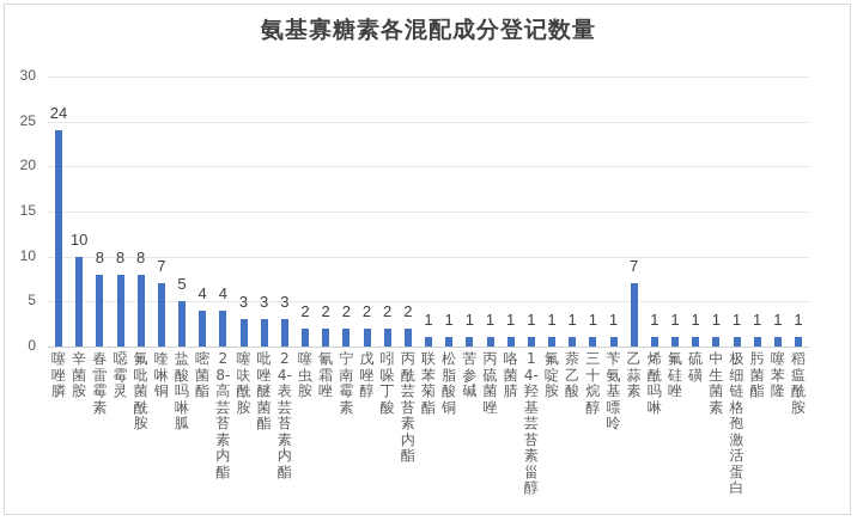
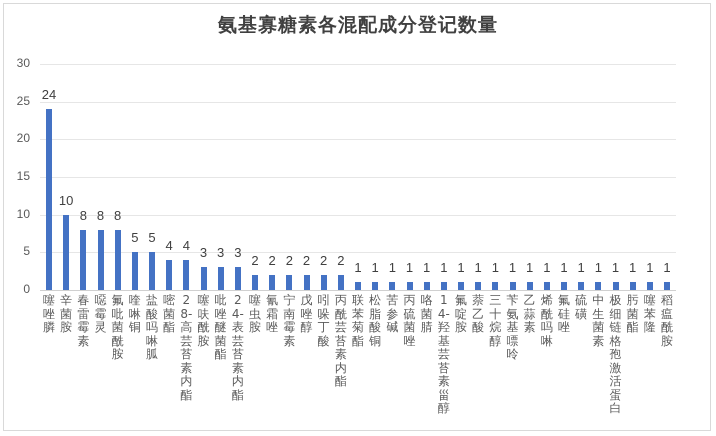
喹啉铜: 7 -> 5
乙蒜素: 7 -> 1
